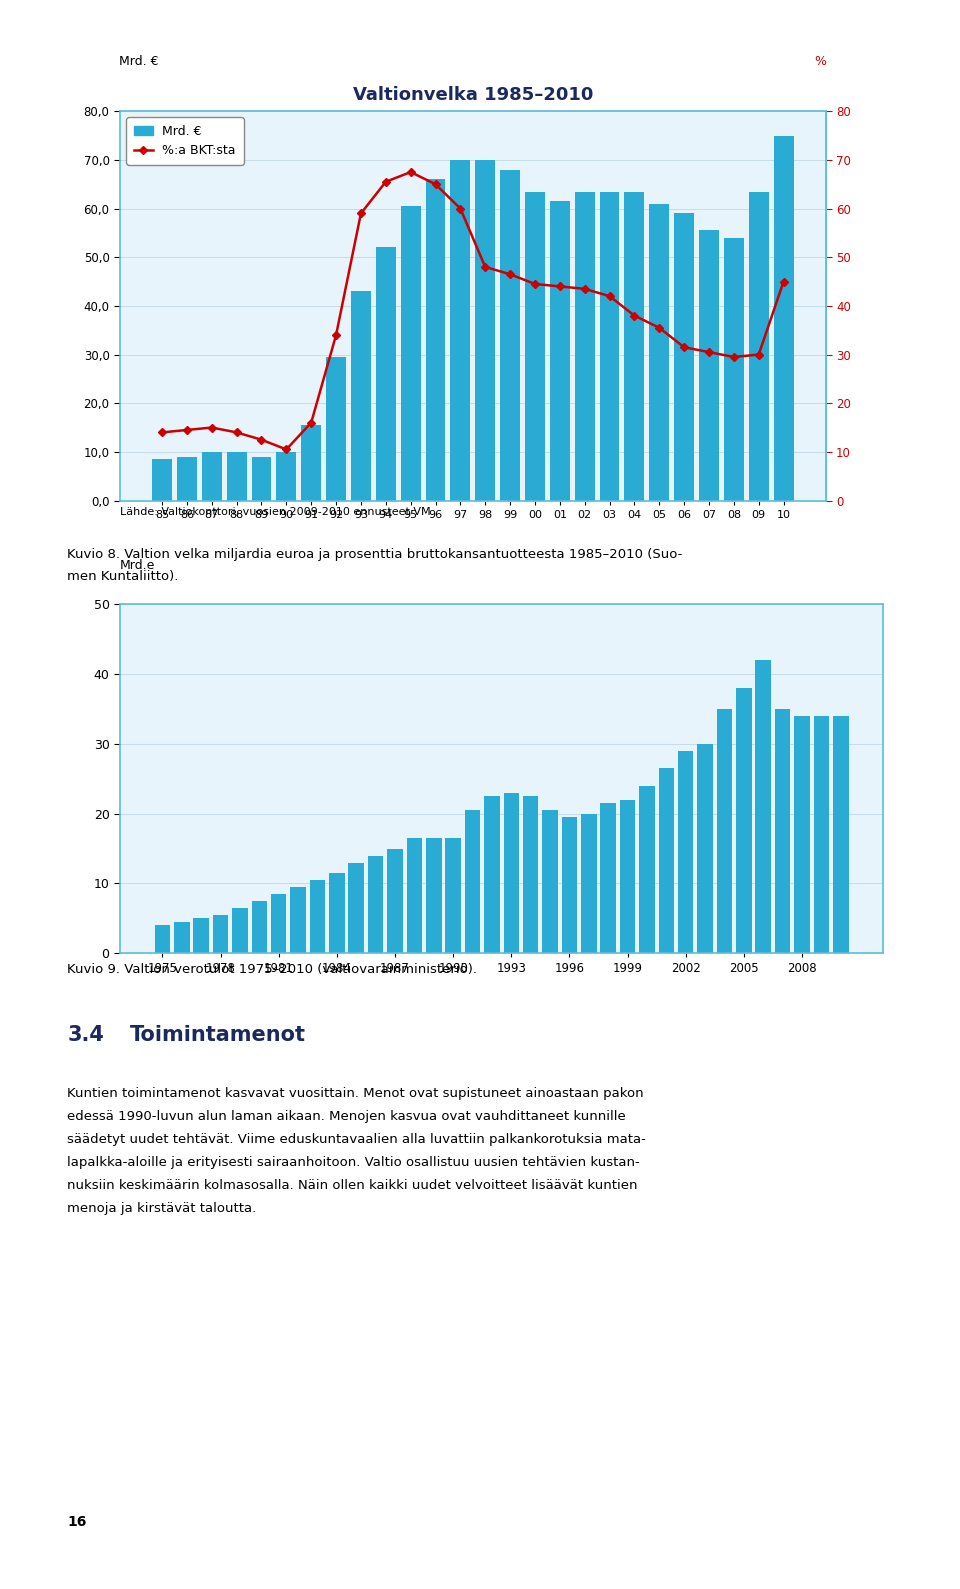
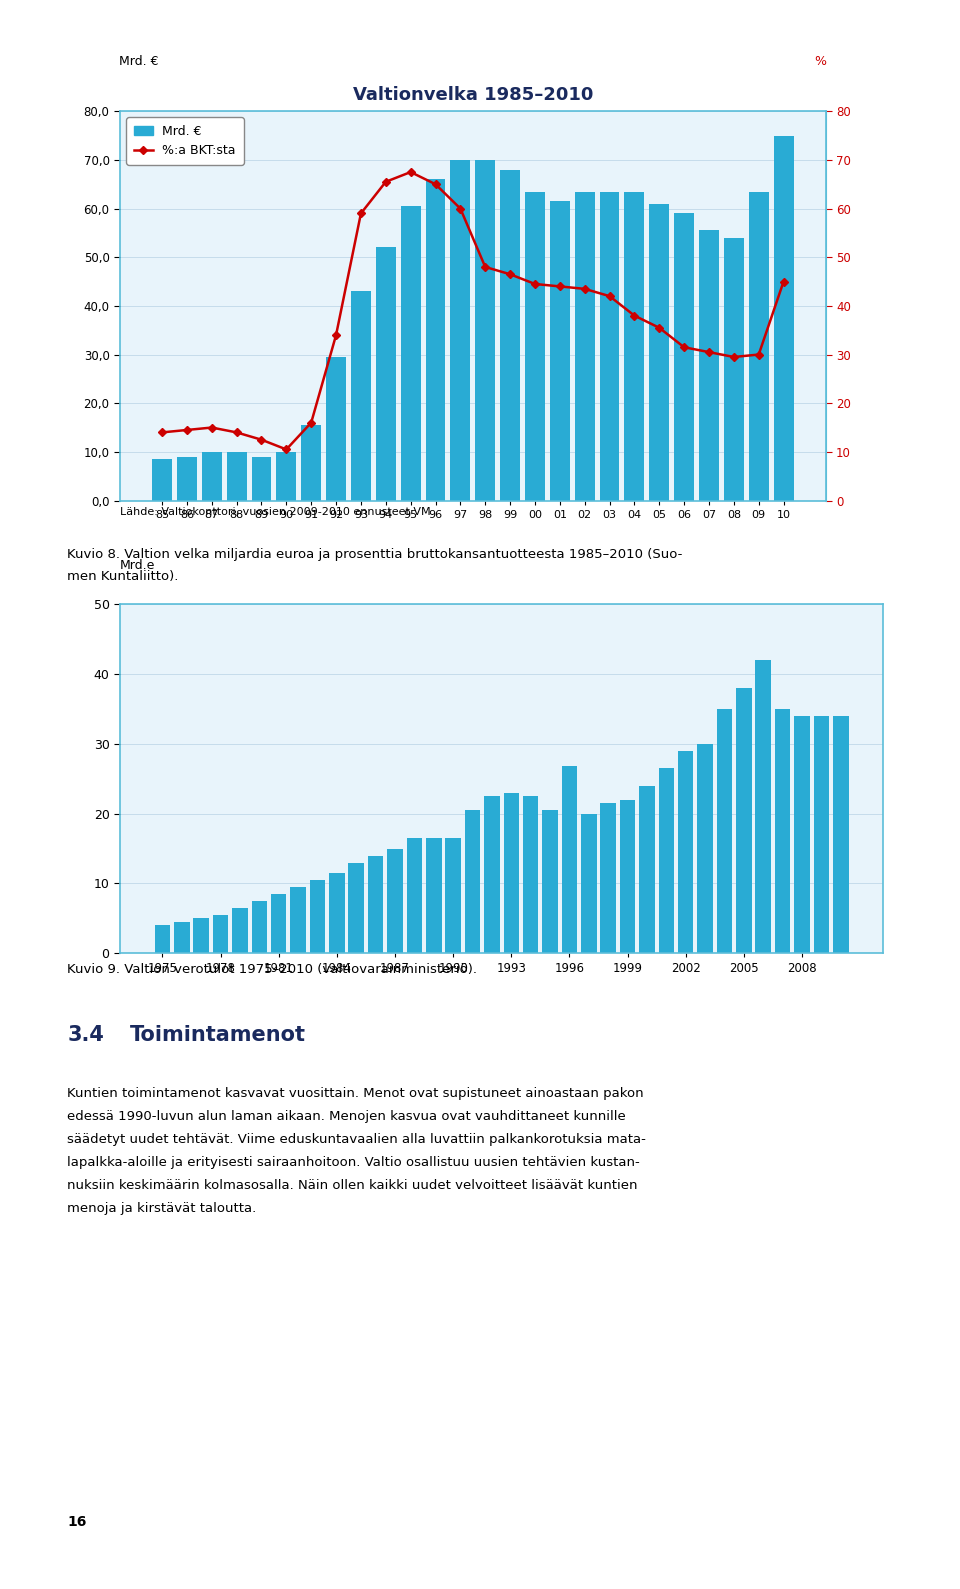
1996: 19.5 -> 26.8
